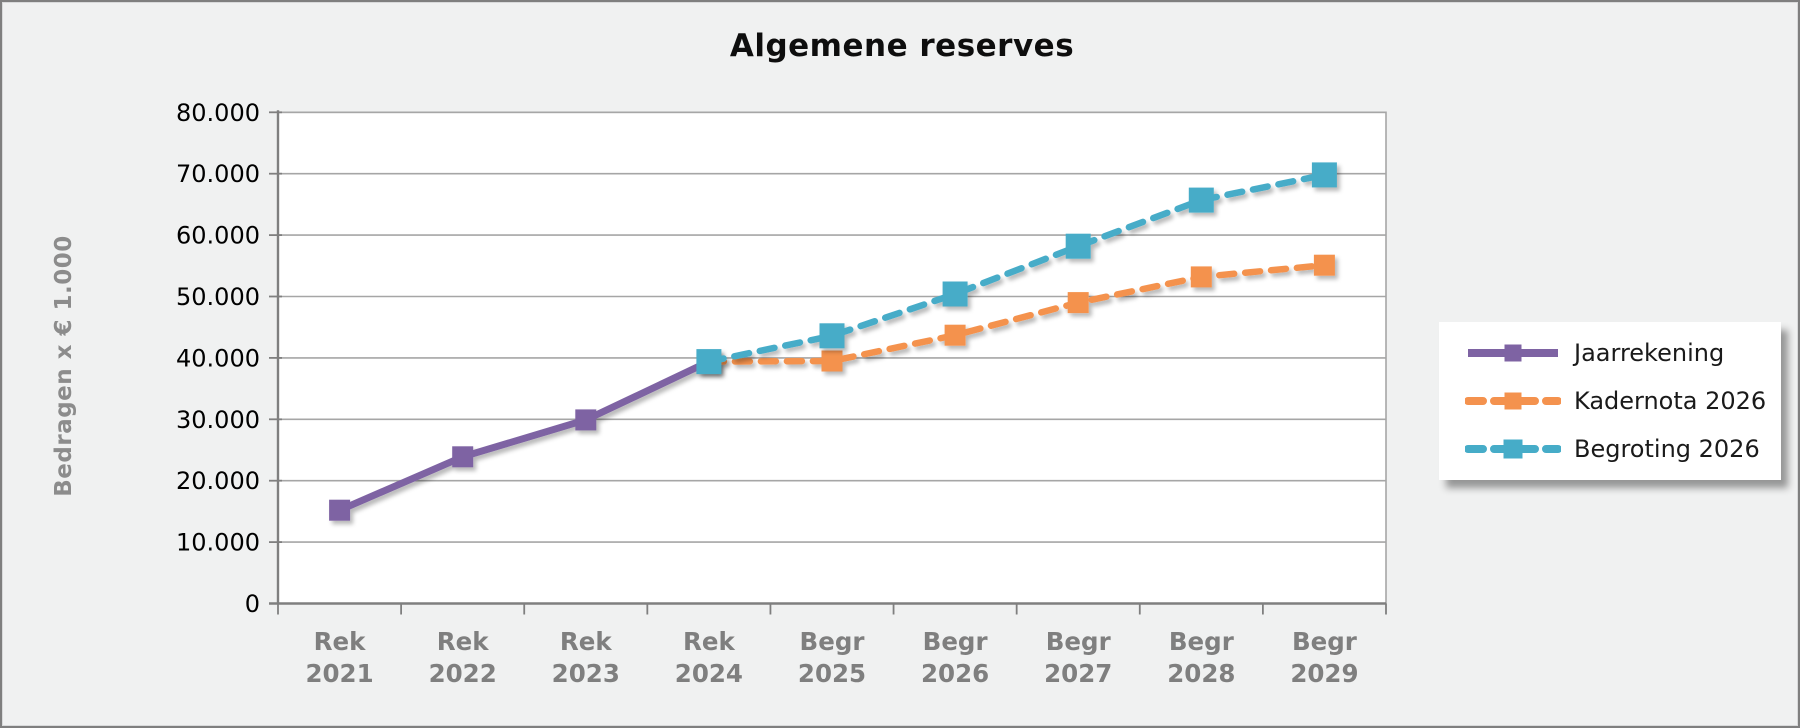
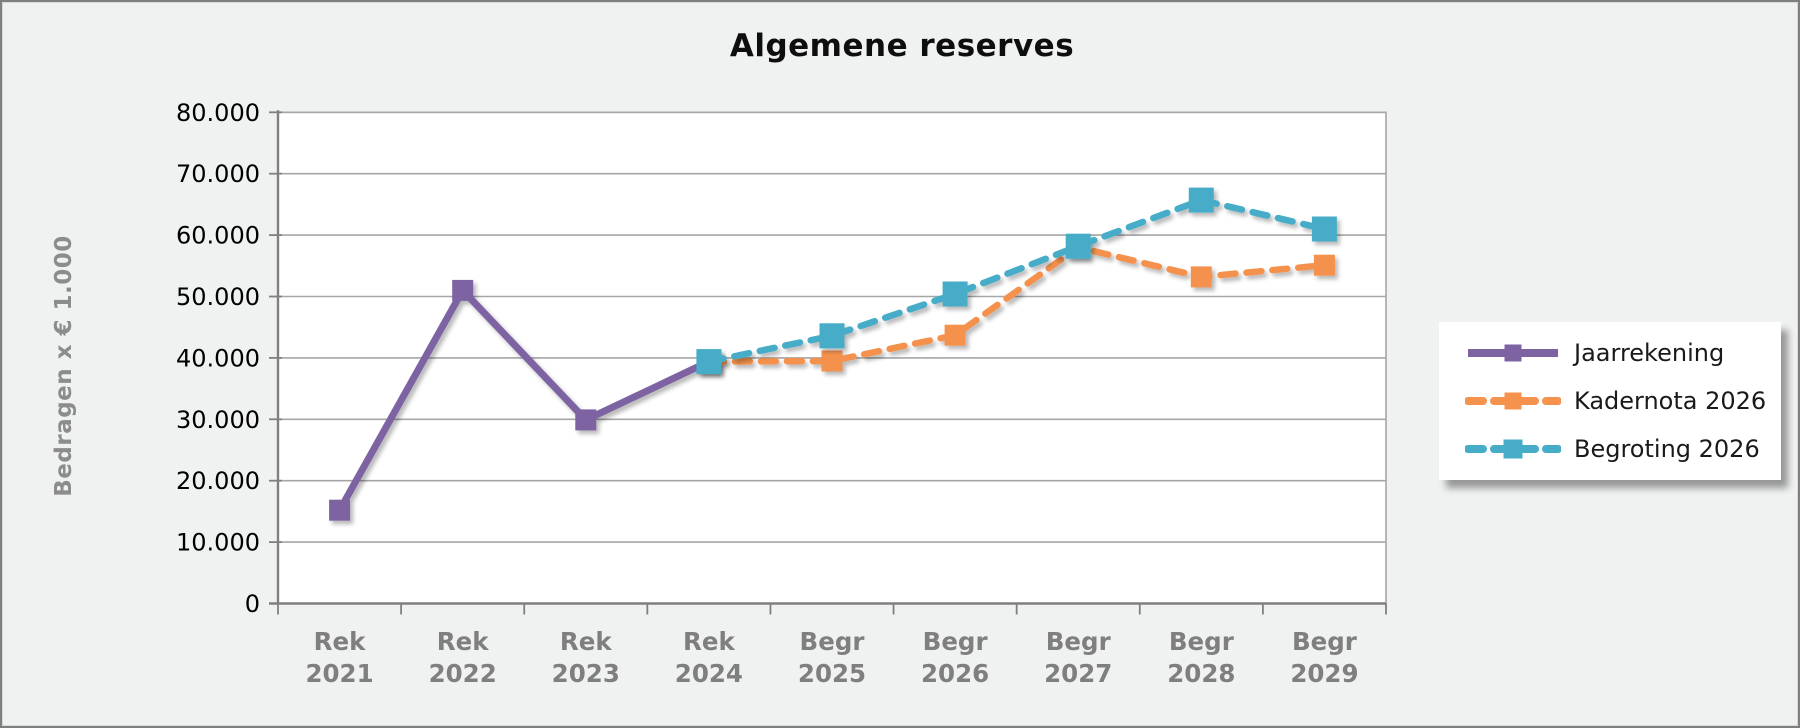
Jaarrekening/Rek 2022: 24000 -> 51000
Kadernota 2026/Begr 2027: 49000 -> 58000
Begroting 2026/Begr 2029: 70000 -> 61000
